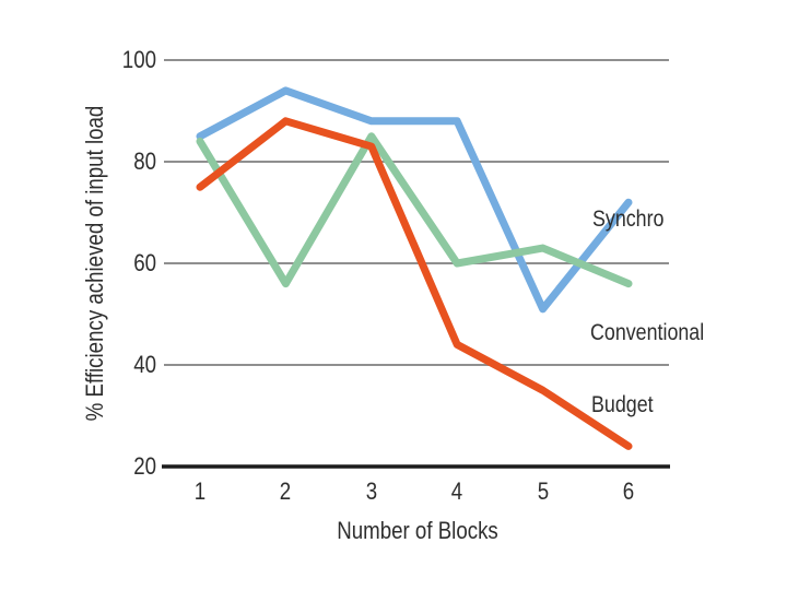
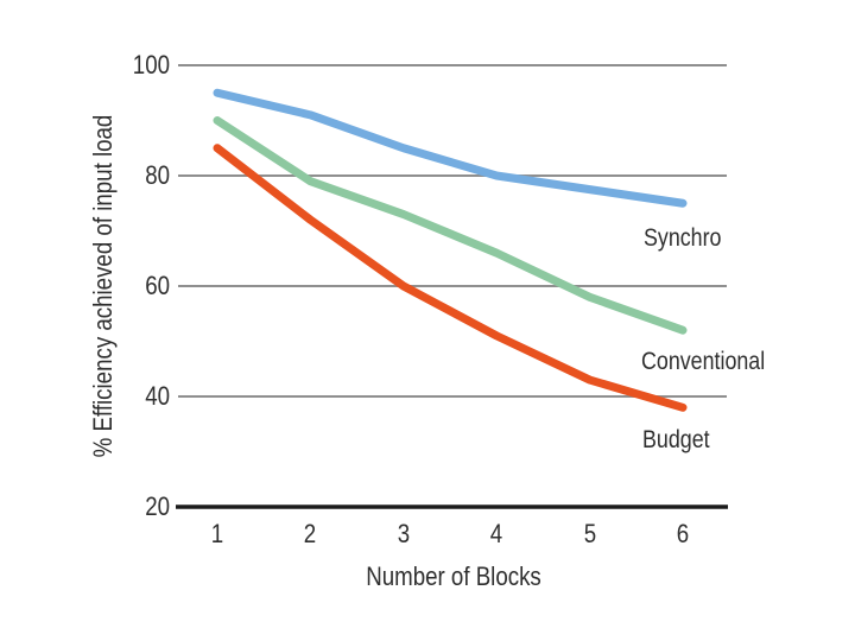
Synchro/1: 85 -> 95
Conventional/1: 84 -> 90
Budget/1: 75 -> 85
Synchro/2: 94 -> 91
Conventional/2: 56 -> 79
Budget/2: 88 -> 72
Synchro/3: 88 -> 85
Conventional/3: 85 -> 73
Budget/3: 83 -> 60
Synchro/4: 88 -> 80
Conventional/4: 60 -> 66
Budget/4: 44 -> 51
Synchro/5: 51 -> 78
Conventional/5: 63 -> 58
Budget/5: 35 -> 43
Synchro/6: 72 -> 75
Conventional/6: 56 -> 52
Budget/6: 24 -> 38
